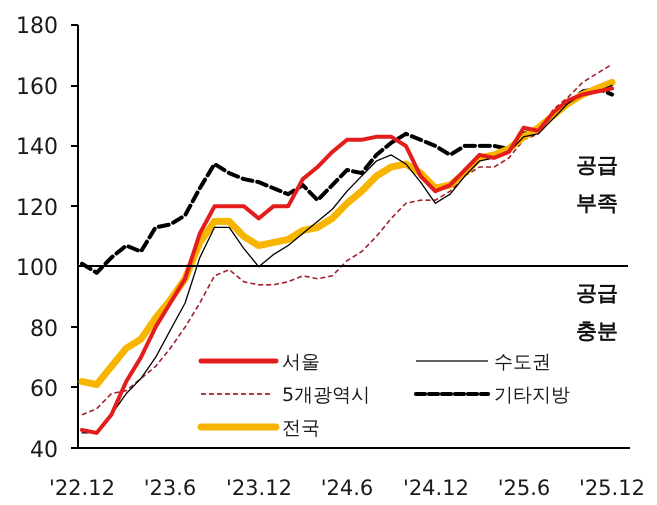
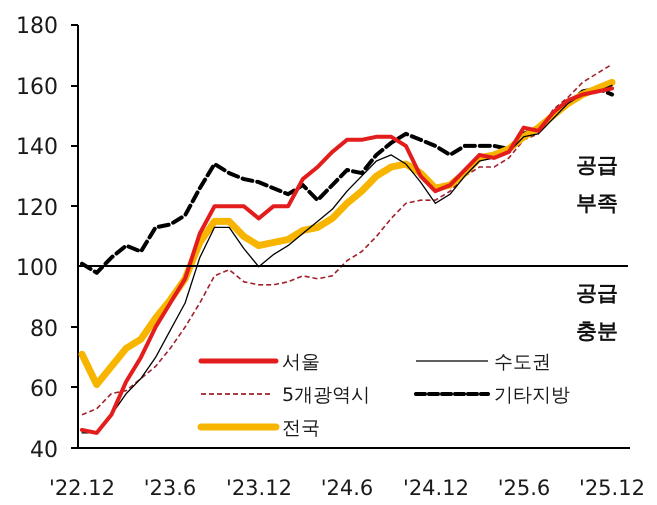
전국/'22.12: 62 -> 71
